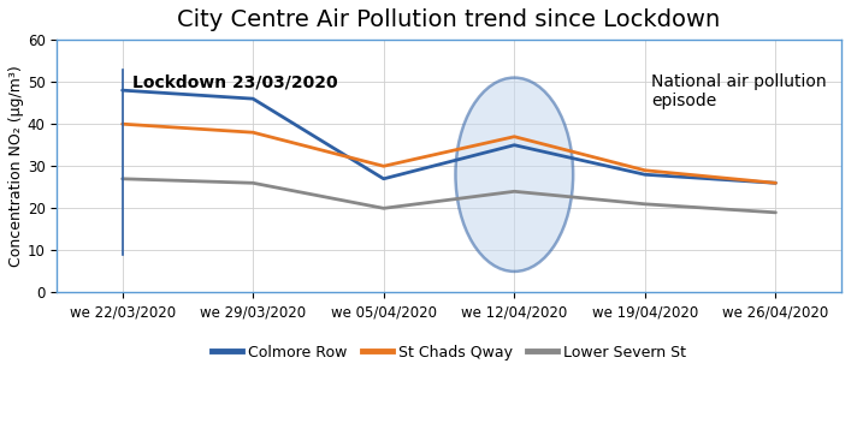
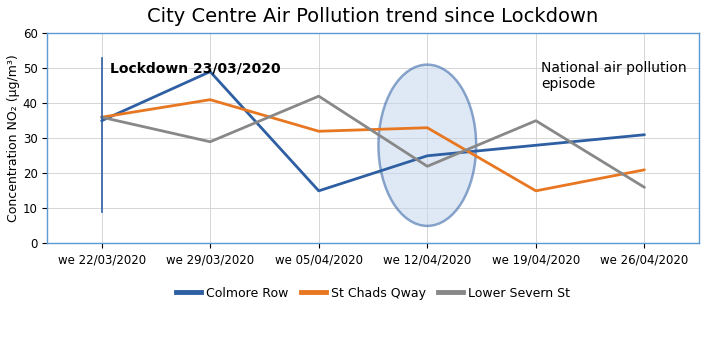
Colmore Row/we 22/03/2020: 48 -> 35
St Chads Qway/we 22/03/2020: 40 -> 36
Lower Severn St/we 22/03/2020: 27 -> 36
Colmore Row/we 29/03/2020: 46 -> 49
St Chads Qway/we 29/03/2020: 38 -> 41
Lower Severn St/we 29/03/2020: 26 -> 29
Colmore Row/we 05/04/2020: 27 -> 15
St Chads Qway/we 05/04/2020: 30 -> 32
Lower Severn St/we 05/04/2020: 20 -> 42
Colmore Row/we 12/04/2020: 35 -> 25
St Chads Qway/we 12/04/2020: 37 -> 33
Lower Severn St/we 12/04/2020: 24 -> 22
St Chads Qway/we 19/04/2020: 29 -> 15
Lower Severn St/we 19/04/2020: 21 -> 35
Colmore Row/we 26/04/2020: 26 -> 31
St Chads Qway/we 26/04/2020: 26 -> 21
Lower Severn St/we 26/04/2020: 19 -> 16
